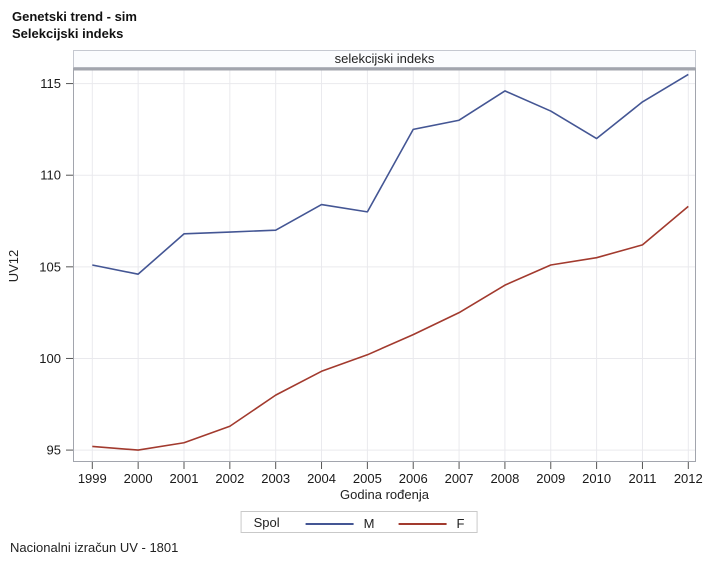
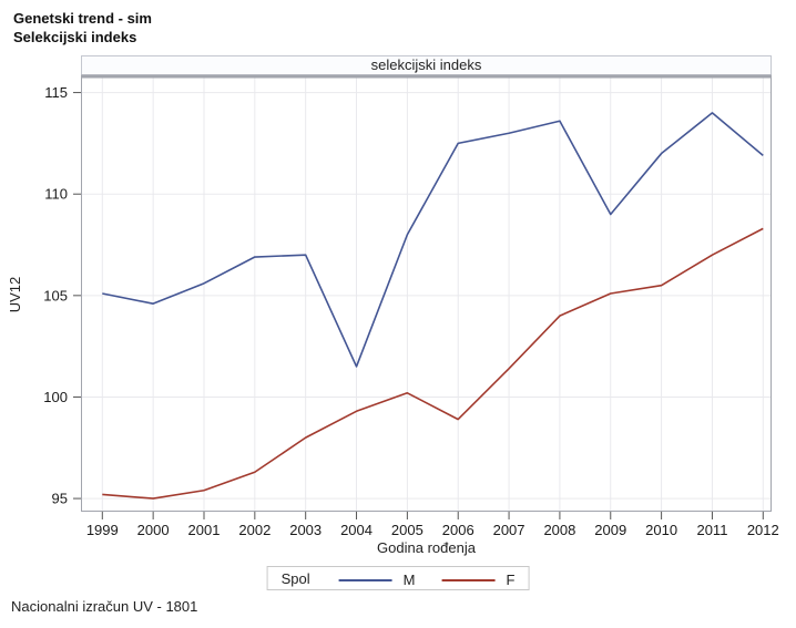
M/2001: 106.8 -> 105.6
M/2004: 108.4 -> 101.5
F/2006: 101.3 -> 98.9
F/2007: 102.5 -> 101.4
M/2008: 114.6 -> 113.6
M/2009: 113.5 -> 109.0
F/2011: 106.2 -> 107.0
M/2012: 115.5 -> 111.9
